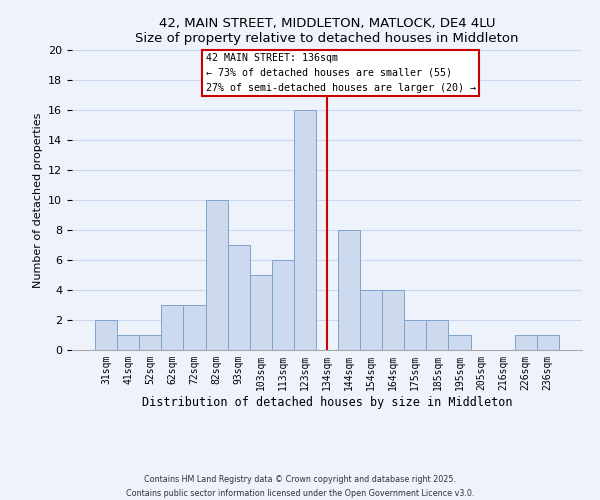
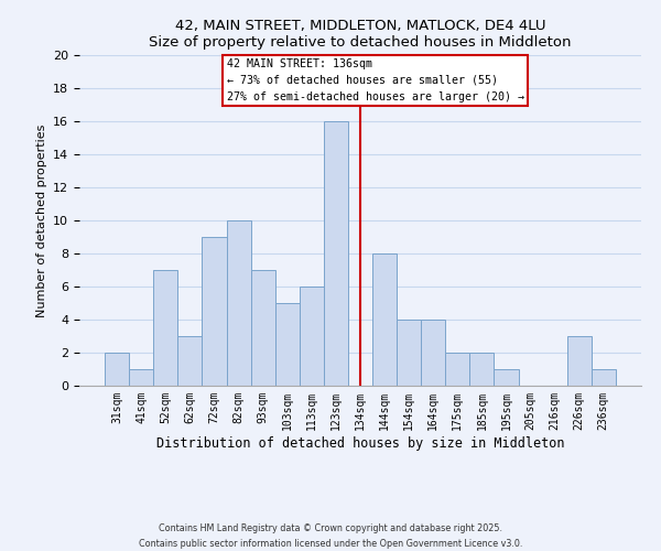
52sqm: 1 -> 7
72sqm: 3 -> 9
226sqm: 1 -> 3
